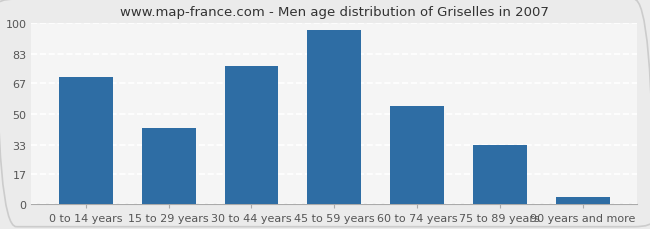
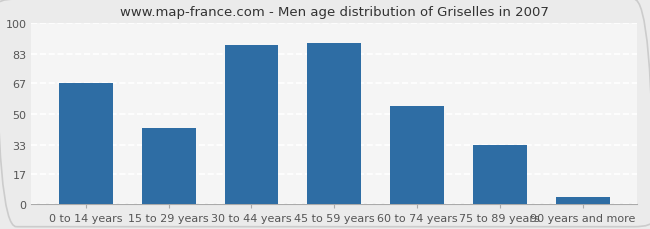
0 to 14 years: 70 -> 67
30 to 44 years: 76 -> 88
45 to 59 years: 96 -> 89
